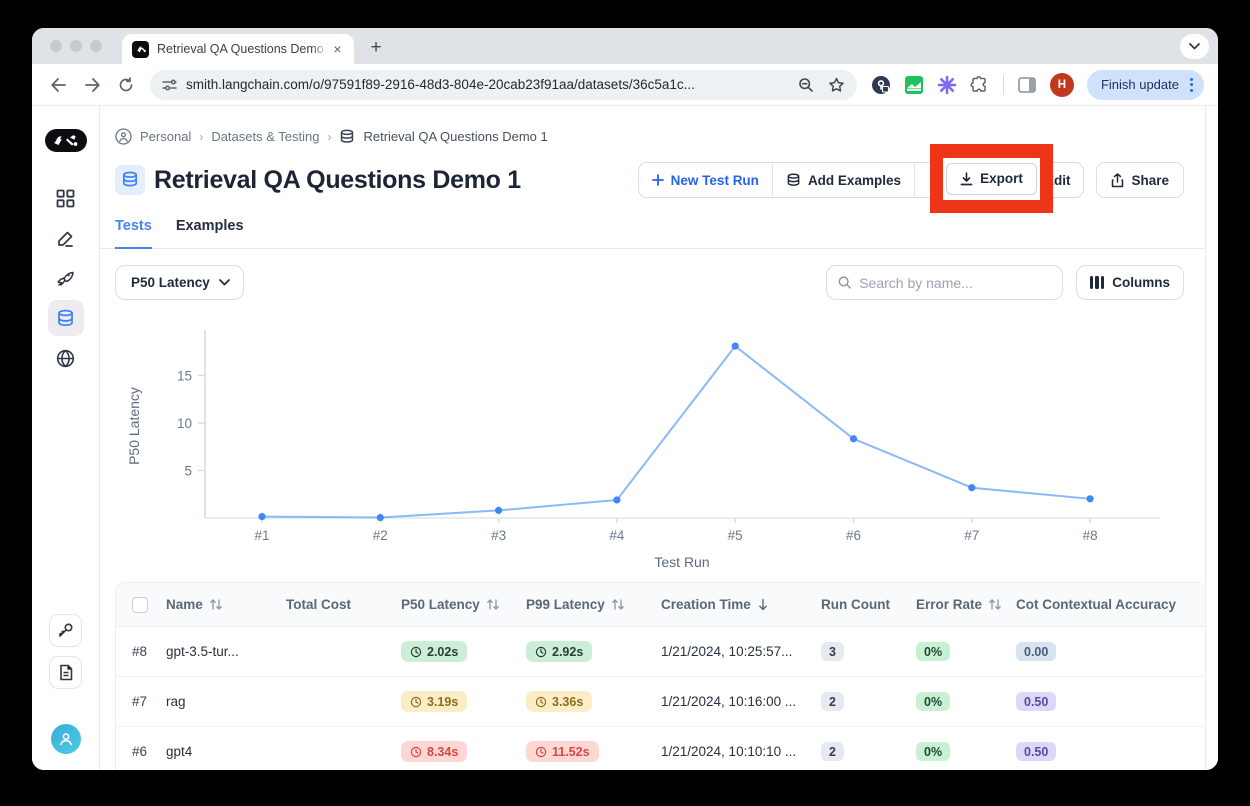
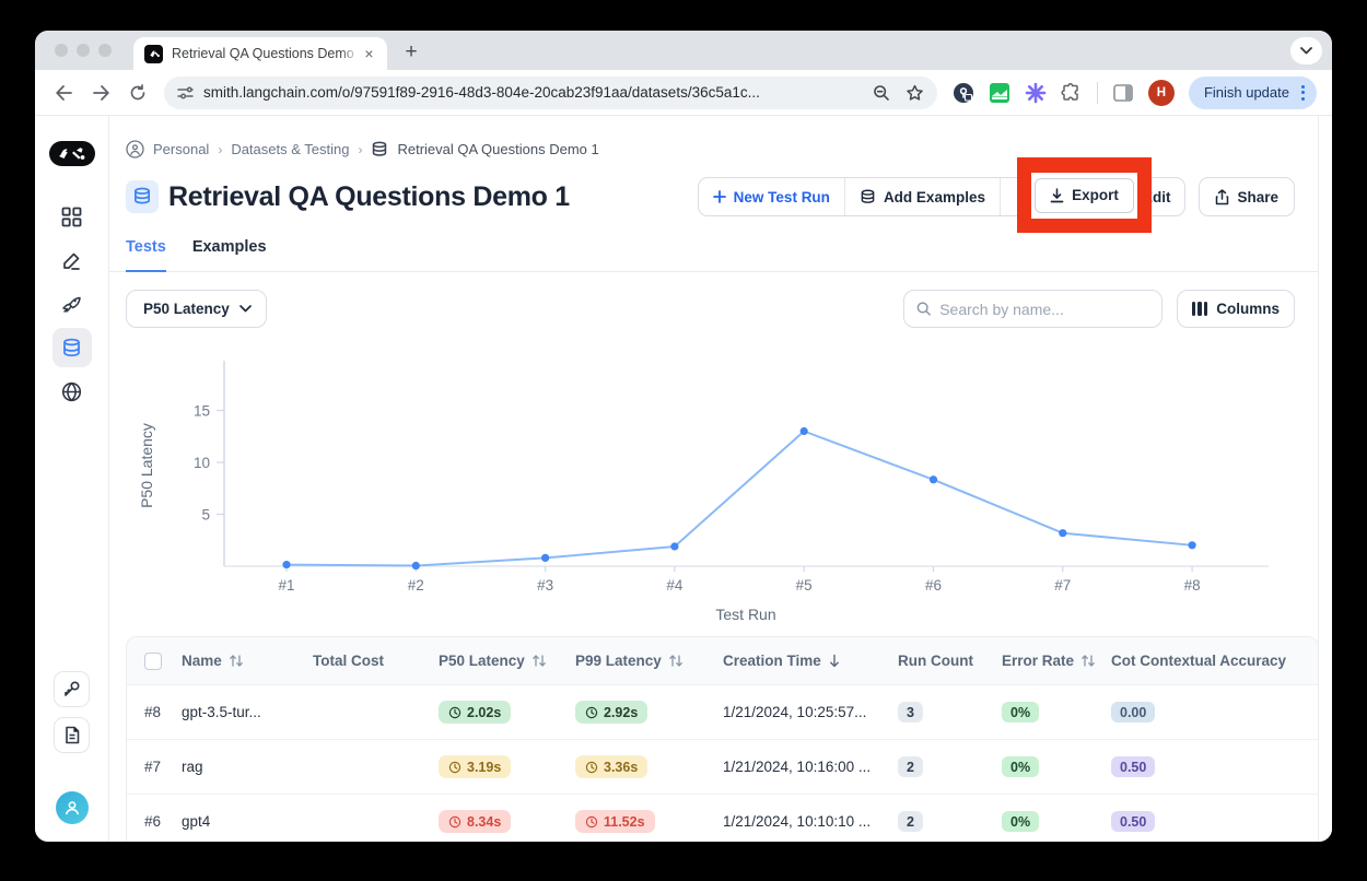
#5: 18 -> 13
